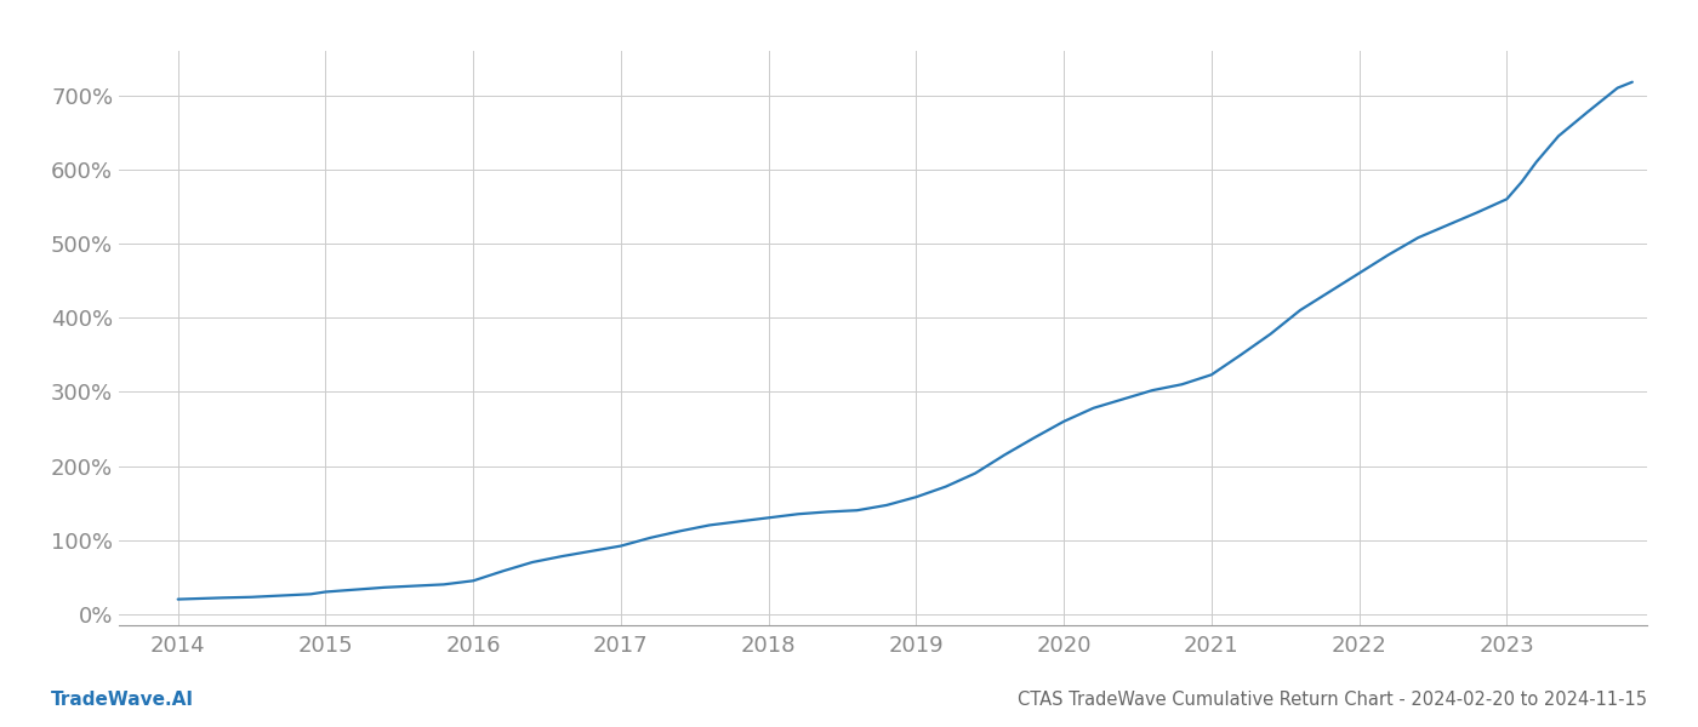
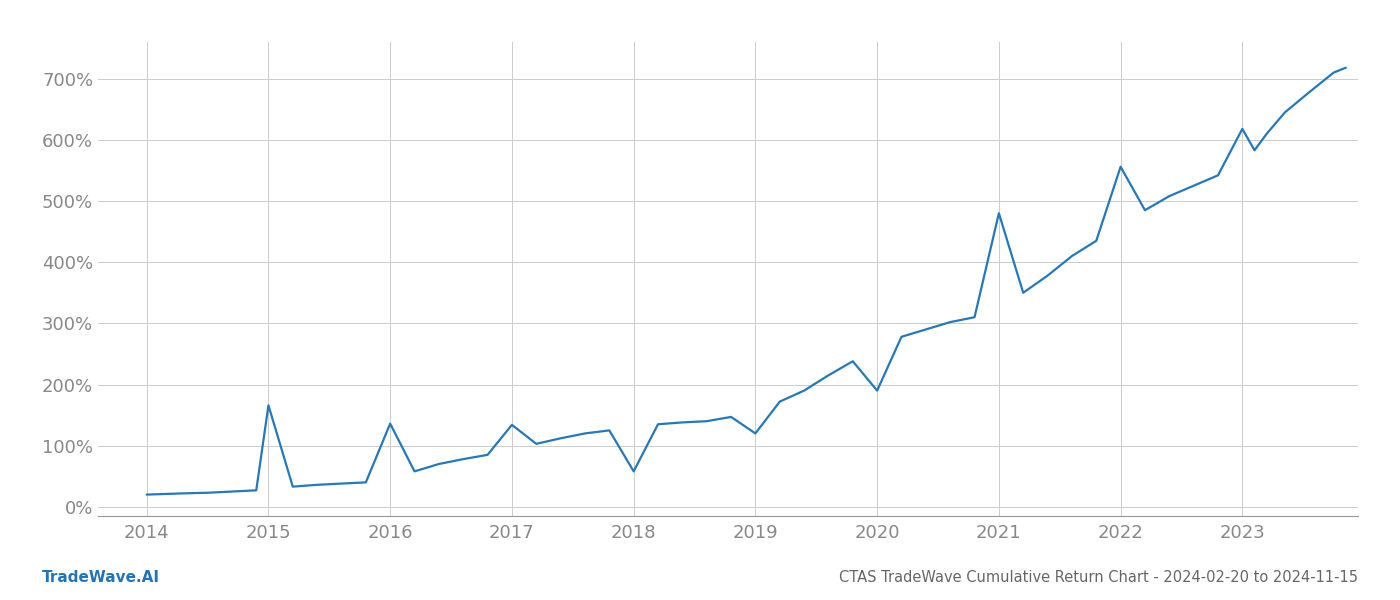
2015: 30% -> 166%
2016: 45% -> 136%
2017: 92% -> 134%
2018: 130% -> 58%
2019: 158% -> 120%
2020: 260% -> 190%
2021: 323% -> 480%
2022: 460% -> 556%
2023: 560% -> 618%
